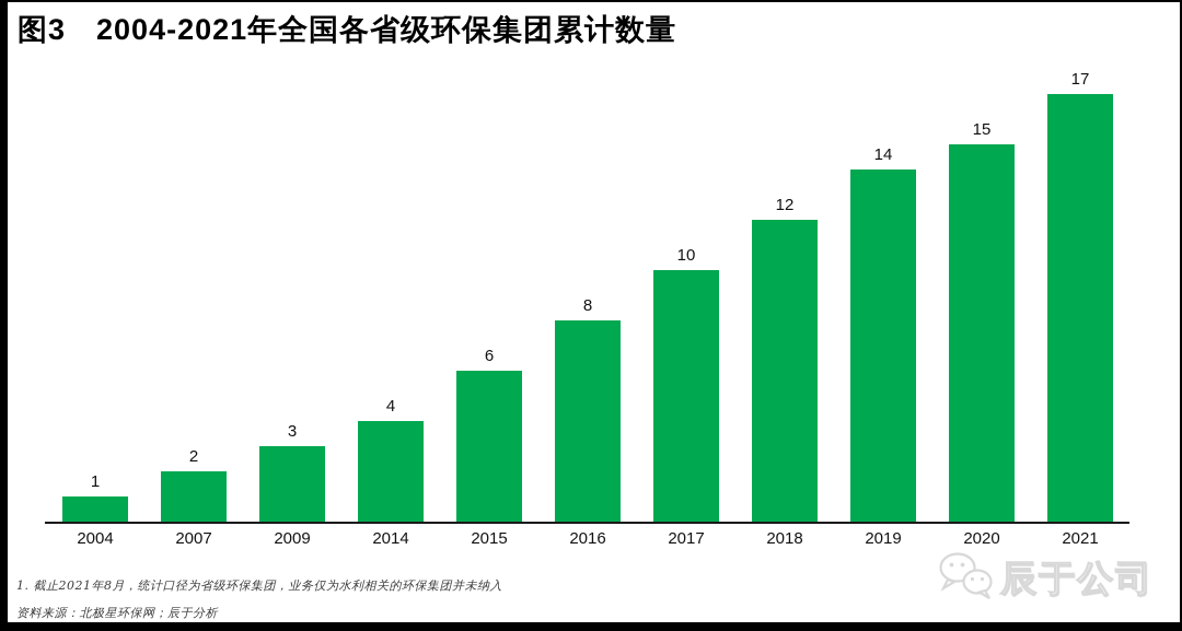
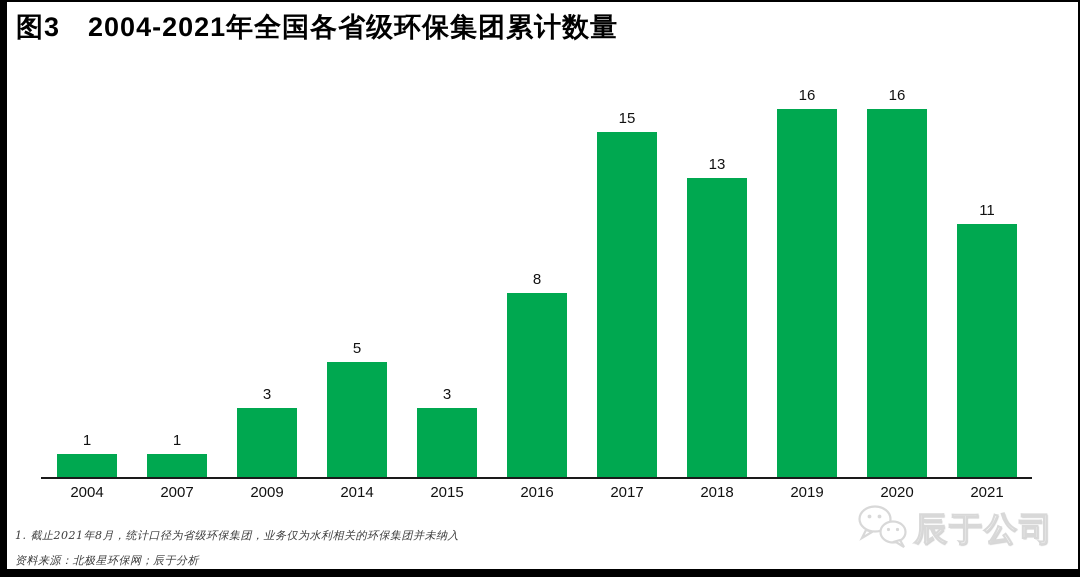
2007: 2 -> 1
2014: 4 -> 5
2015: 6 -> 3
2017: 10 -> 15
2018: 12 -> 13
2019: 14 -> 16
2020: 15 -> 16
2021: 17 -> 11
